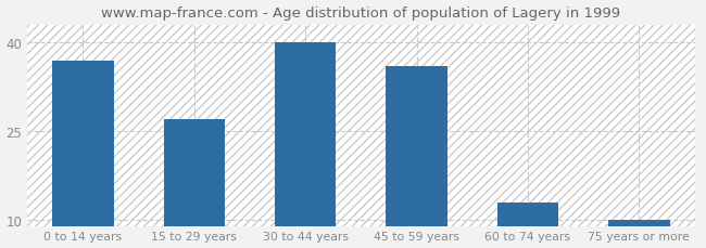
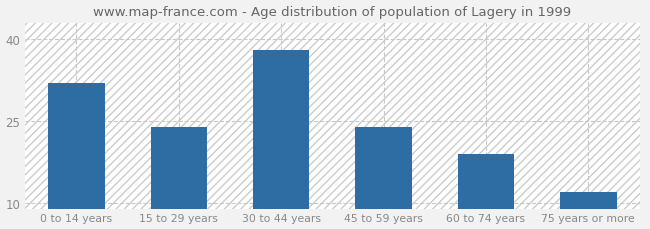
0 to 14 years: 37 -> 32
15 to 29 years: 27 -> 24
30 to 44 years: 40 -> 38
45 to 59 years: 36 -> 24
60 to 74 years: 13 -> 19
75 years or more: 10 -> 12
